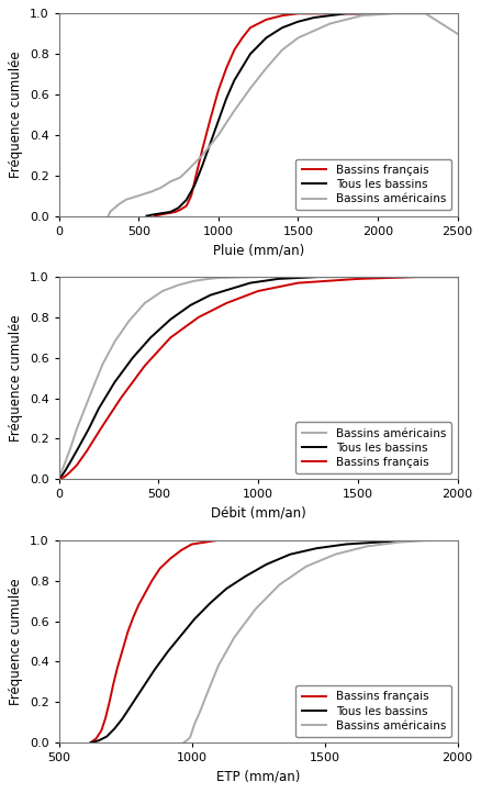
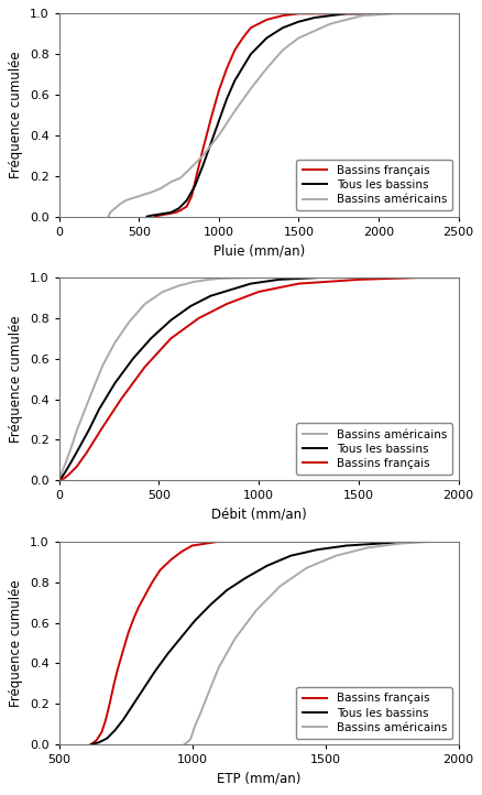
Bassins américains/2500: 0.90 -> 1.00
